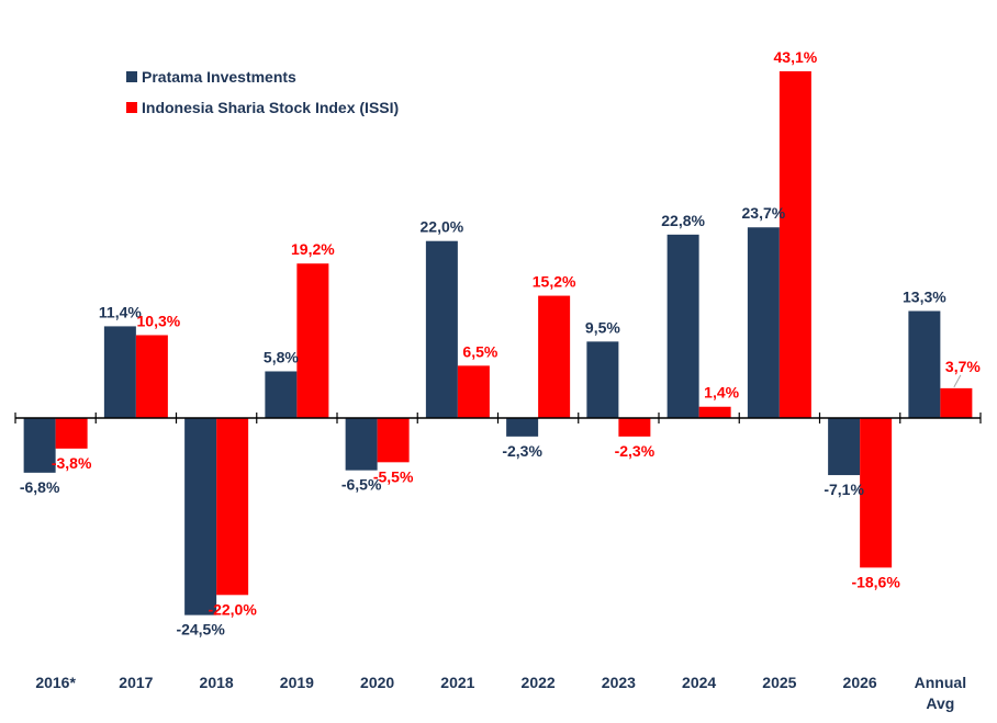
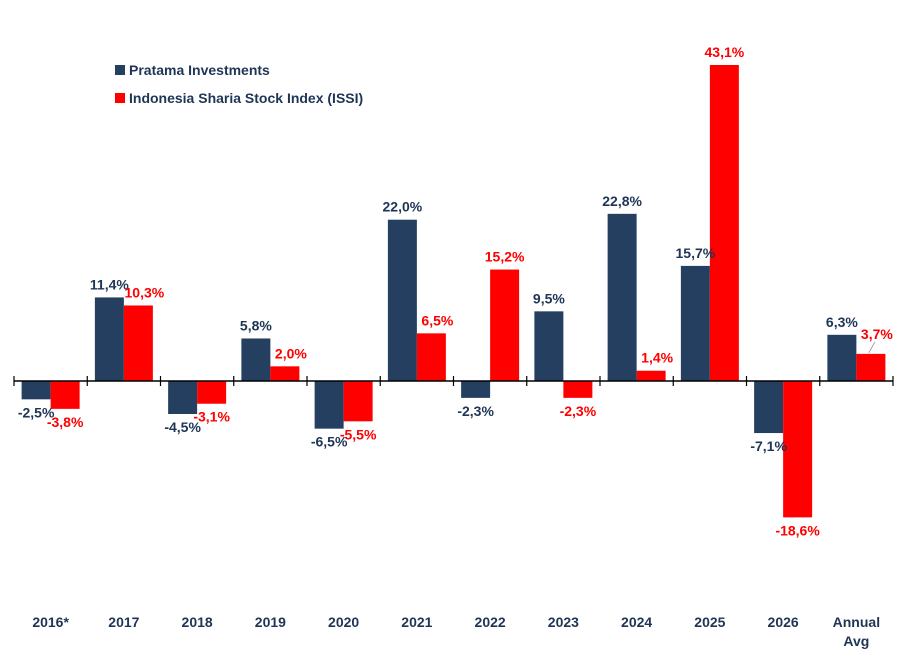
Pratama Investments/2016*: -6,8% -> -2,5%
Pratama Investments/2018: -24,5% -> -4,5%
Indonesia Sharia Stock Index (ISSI)/2018: -22,0% -> -3,1%
Indonesia Sharia Stock Index (ISSI)/2019: 19,2% -> 2,0%
Pratama Investments/2025: 23,7% -> 15,7%
Pratama Investments/Annual Avg: 13,3% -> 6,3%
